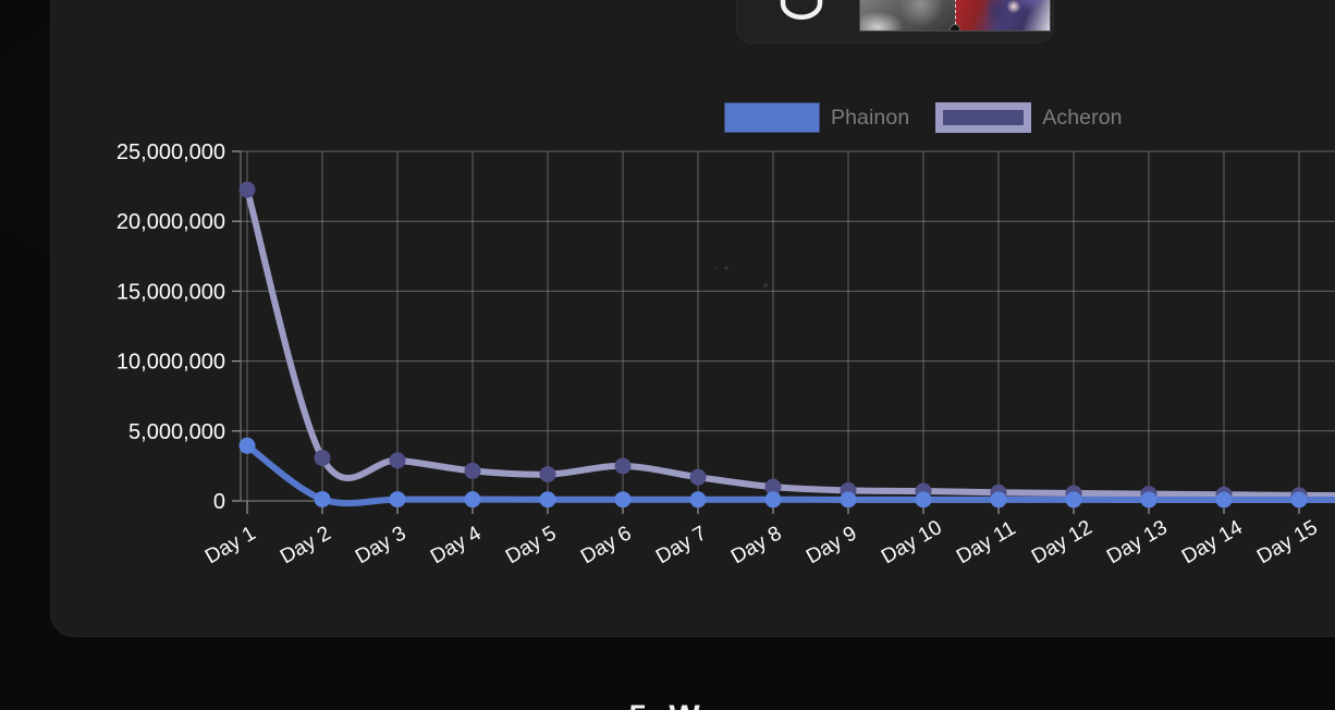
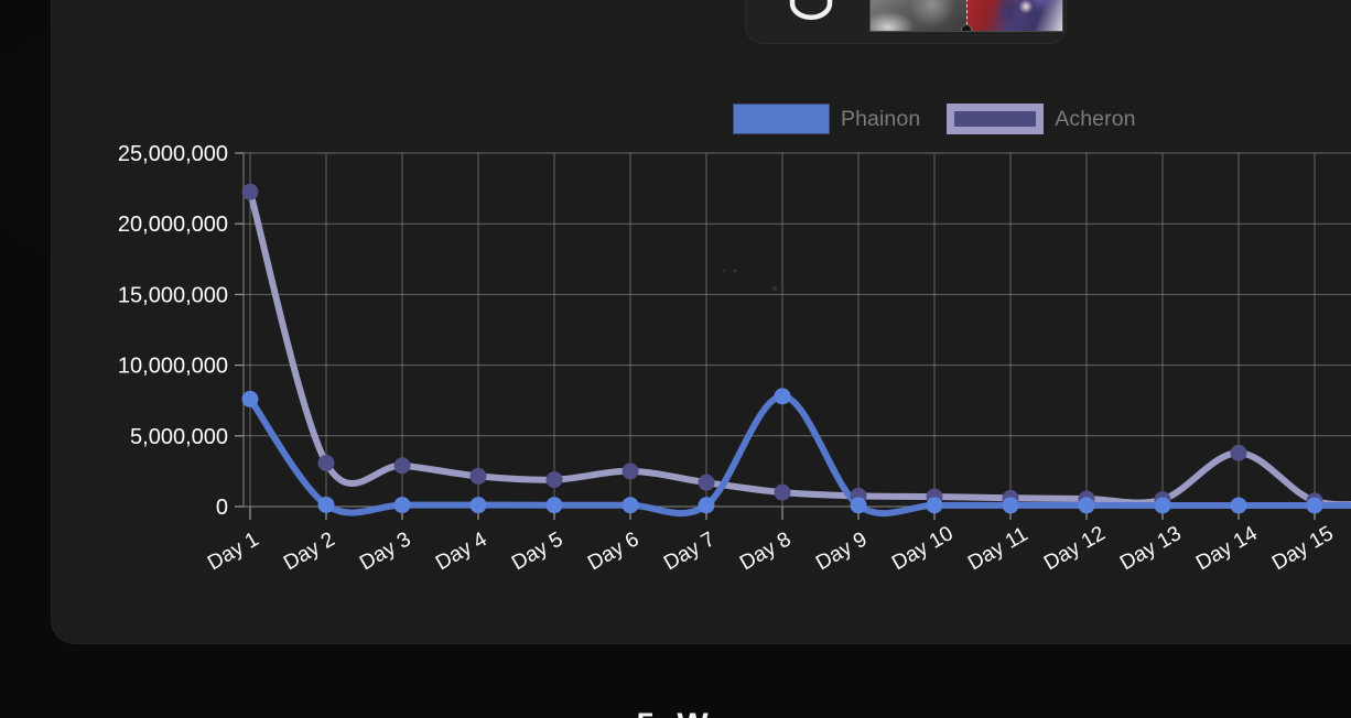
Phainon/Day 1: 4000000 -> 7600000
Phainon/Day 8: 100000 -> 7800000
Acheron/Day 14: 400000 -> 3800000
